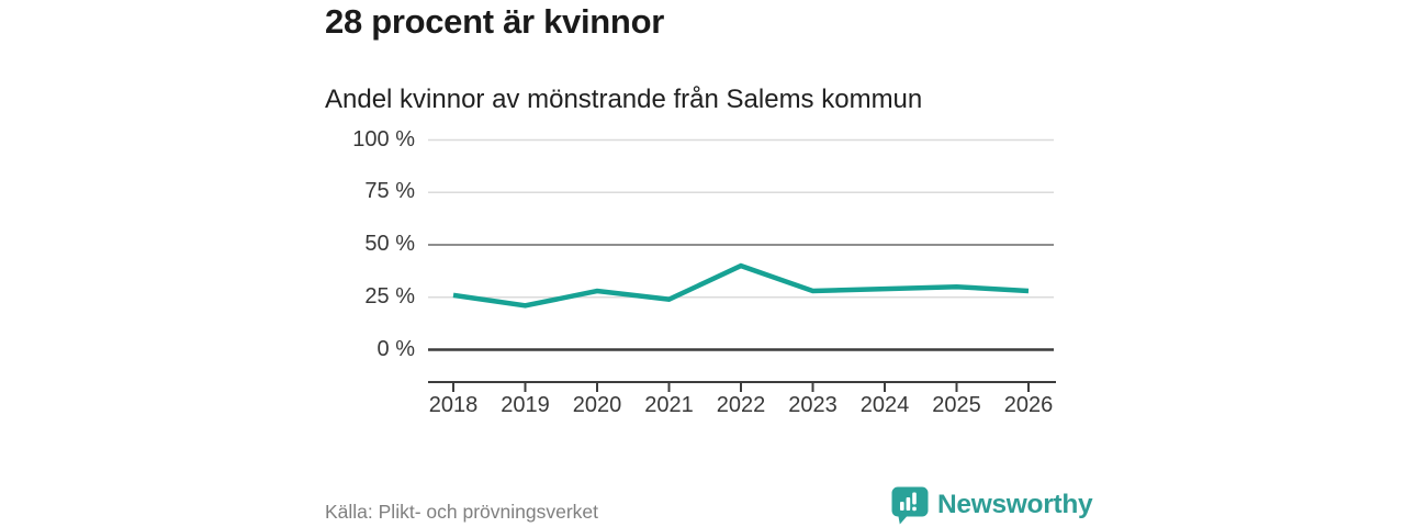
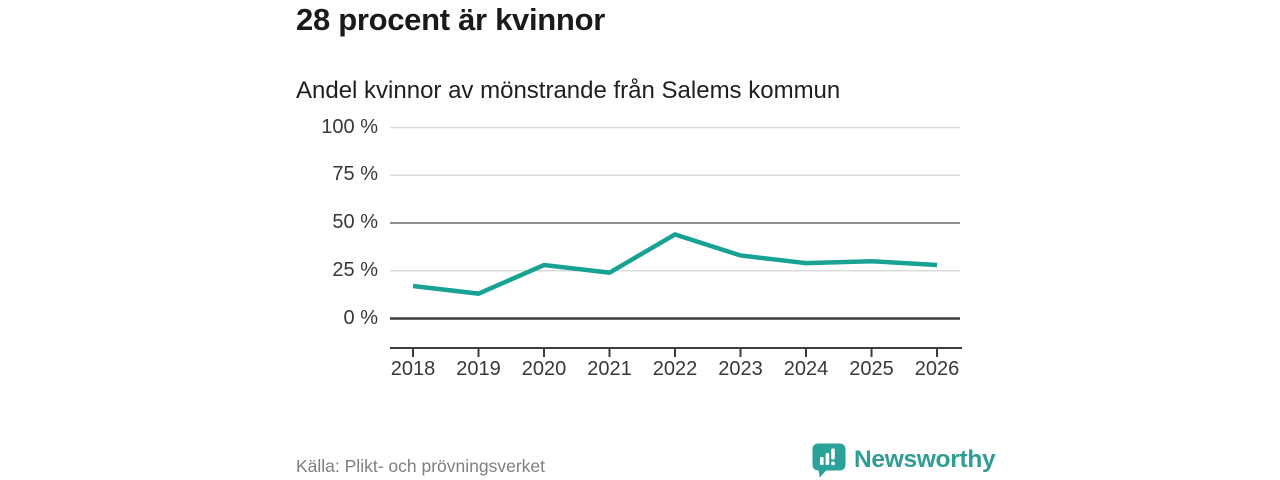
2018: 26% -> 17%
2019: 21% -> 13%
2022: 40% -> 44%
2023: 28% -> 33%
